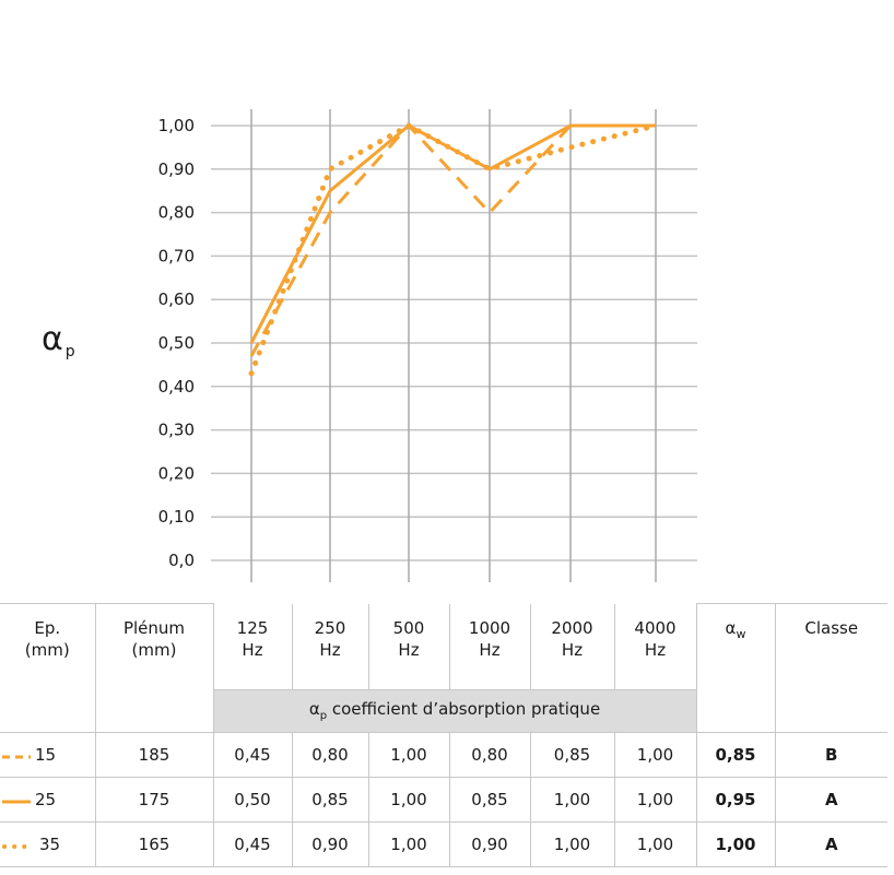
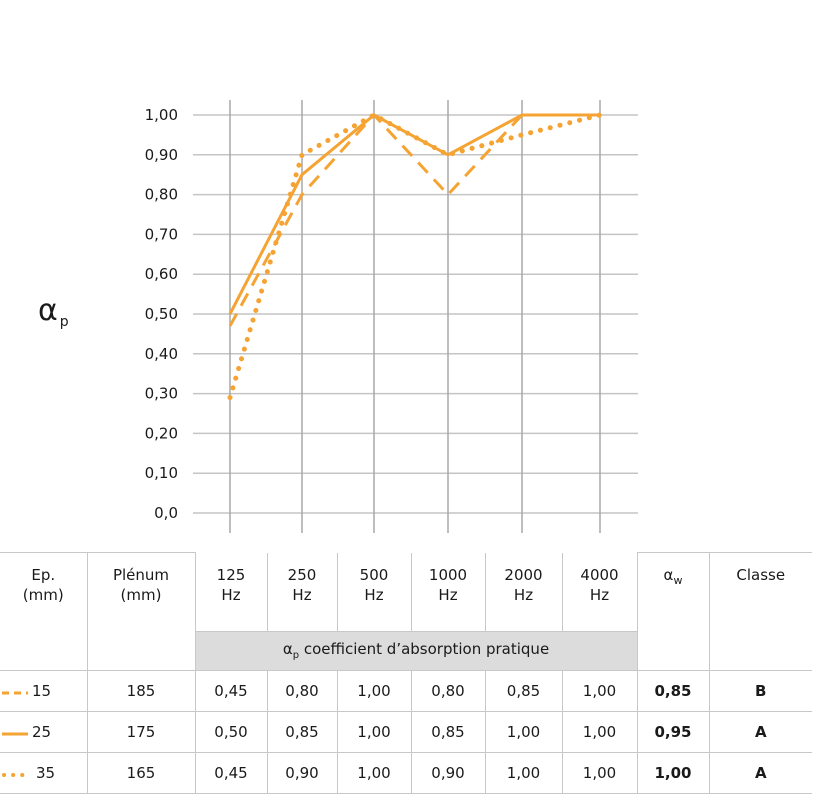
35/125: 0,43 -> 0,29
